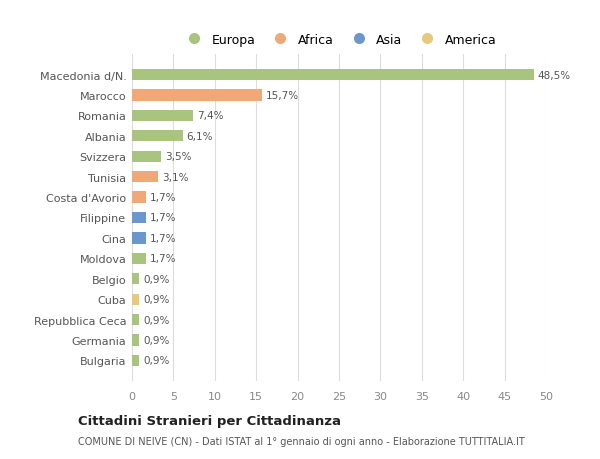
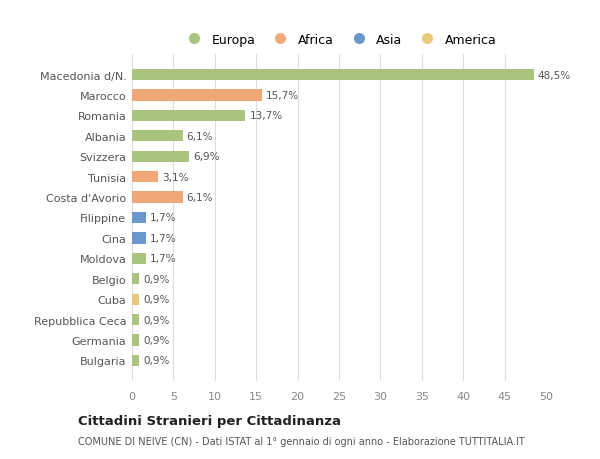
Romania: 7,4% -> 13,7%
Svizzera: 3,5% -> 6,9%
Costa d'Avorio: 1,7% -> 6,1%
